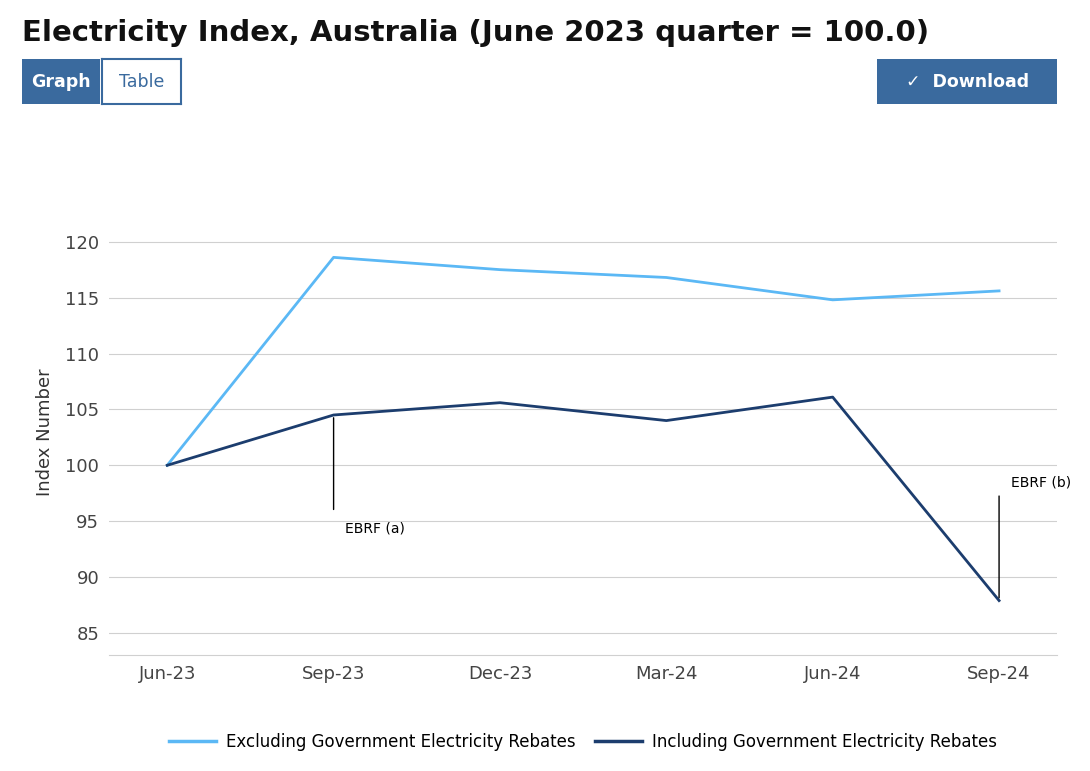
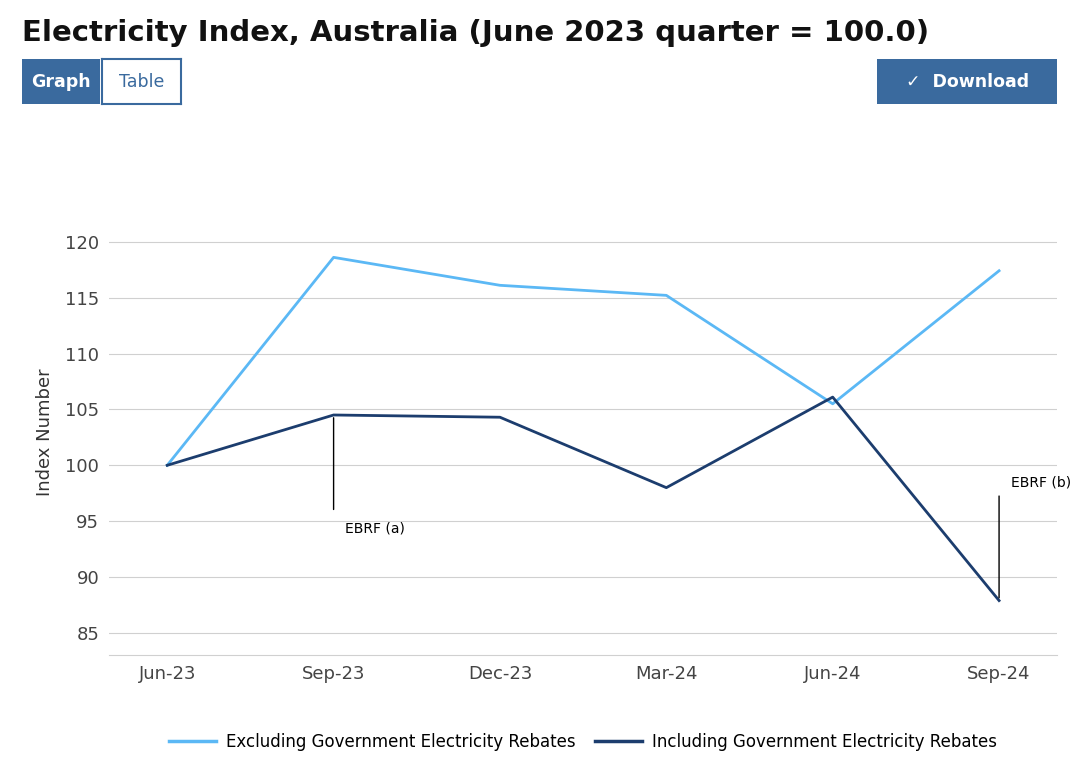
Excluding Government Electricity Rebates/Dec-23: 117.5 -> 116.1
Including Government Electricity Rebates/Dec-23: 105.6 -> 104.3
Excluding Government Electricity Rebates/Mar-24: 116.8 -> 115.2
Including Government Electricity Rebates/Mar-24: 104.0 -> 98.0
Excluding Government Electricity Rebates/Jun-24: 114.8 -> 105.5
Excluding Government Electricity Rebates/Sep-24: 115.6 -> 117.4
